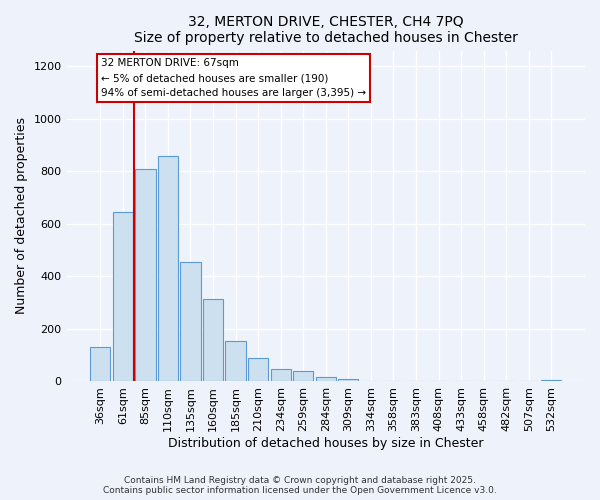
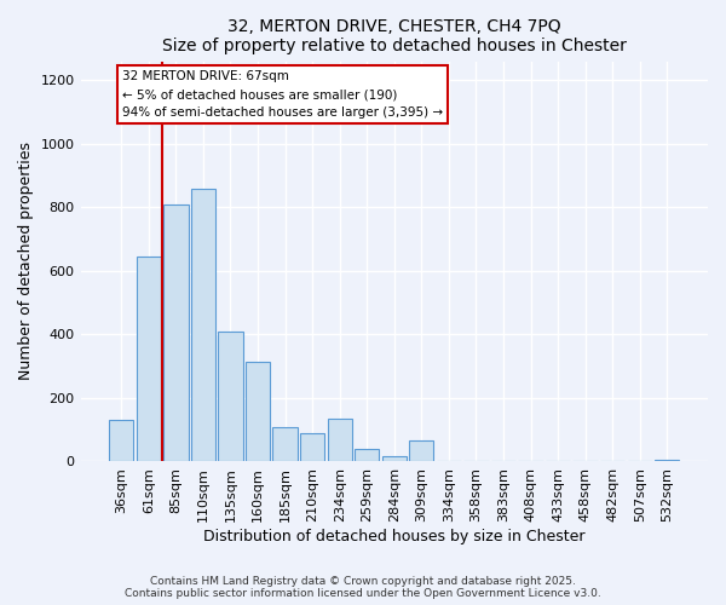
135sqm: 455 -> 410
185sqm: 155 -> 110
234sqm: 48 -> 135
309sqm: 10 -> 65
